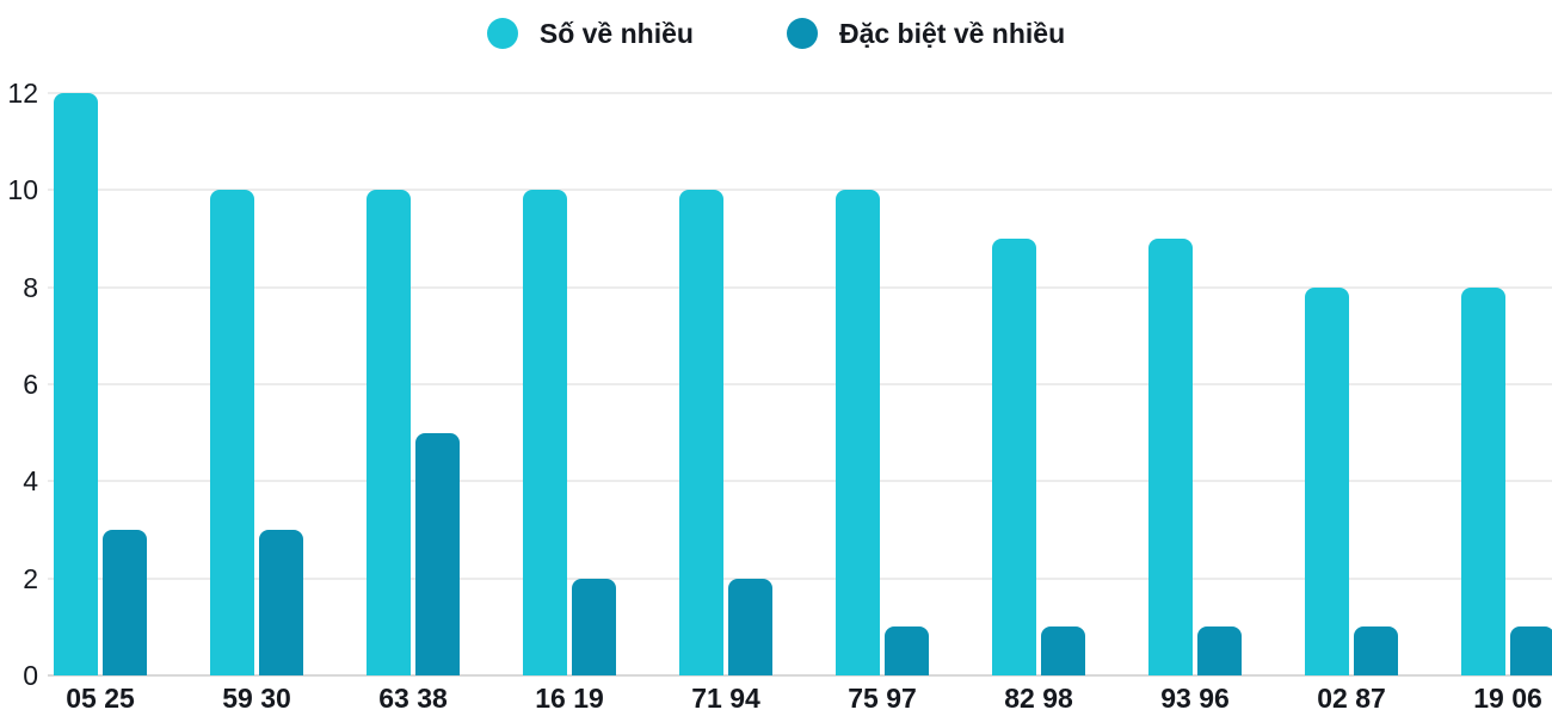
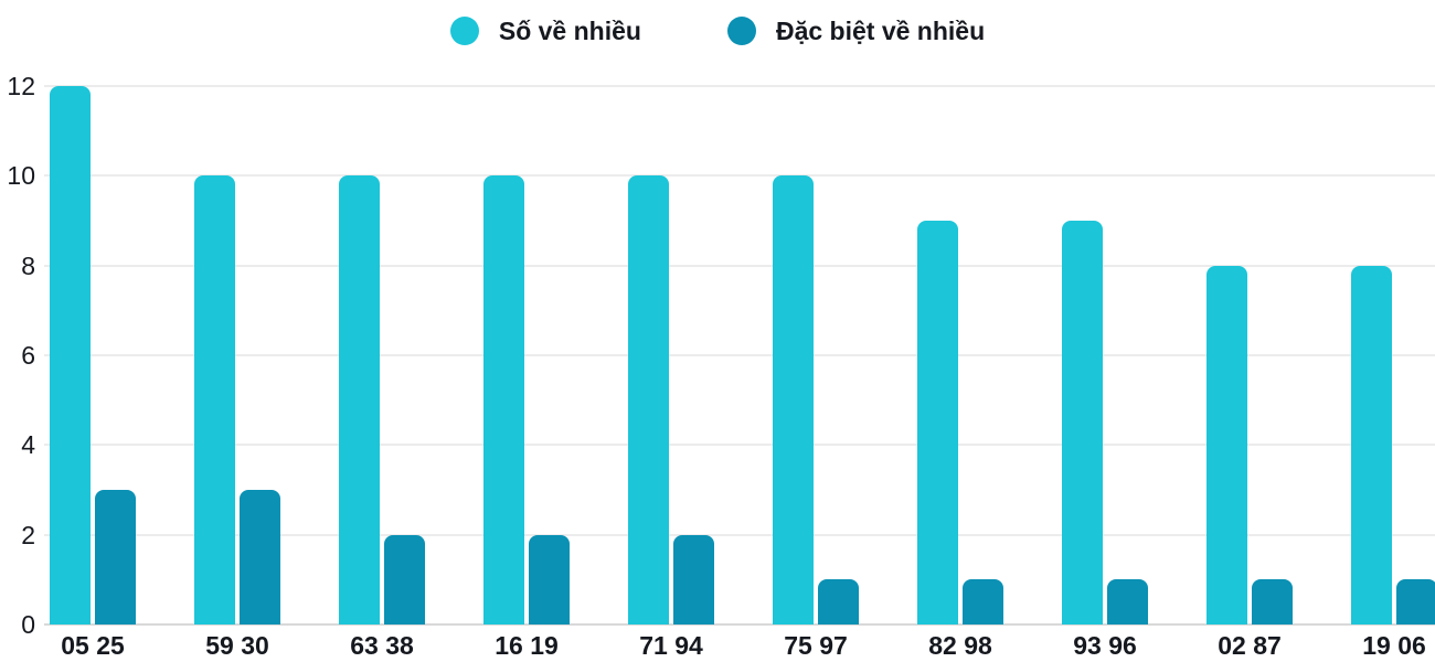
Đặc biệt về nhiều/63 38: 5 -> 2
